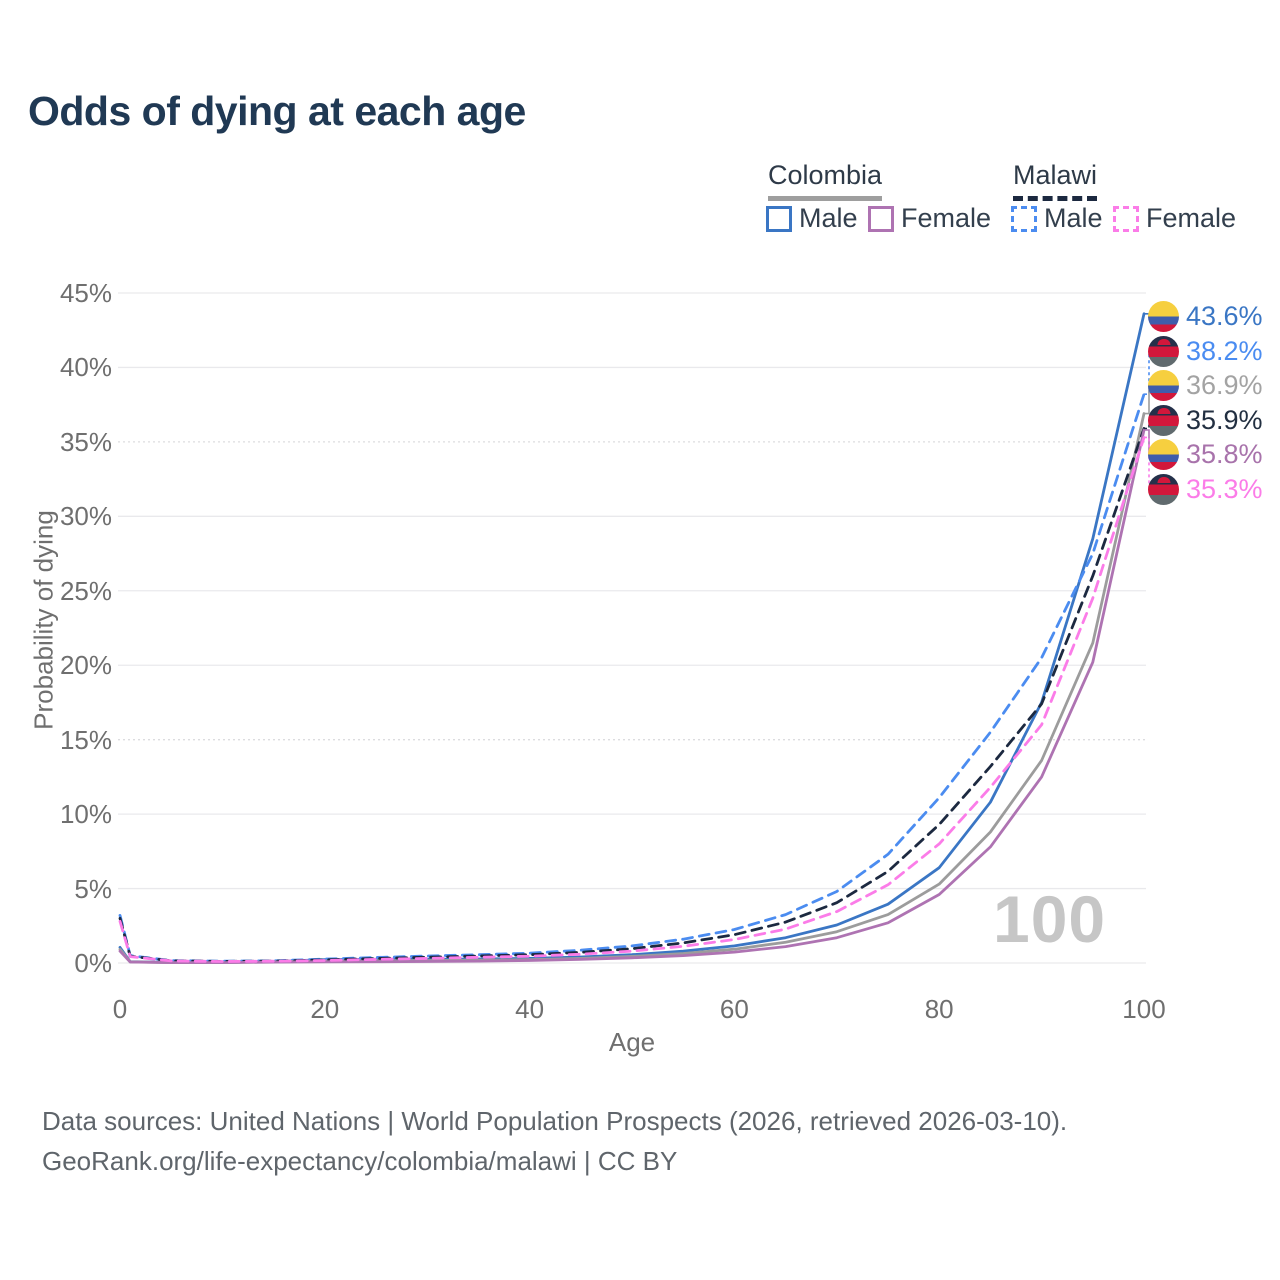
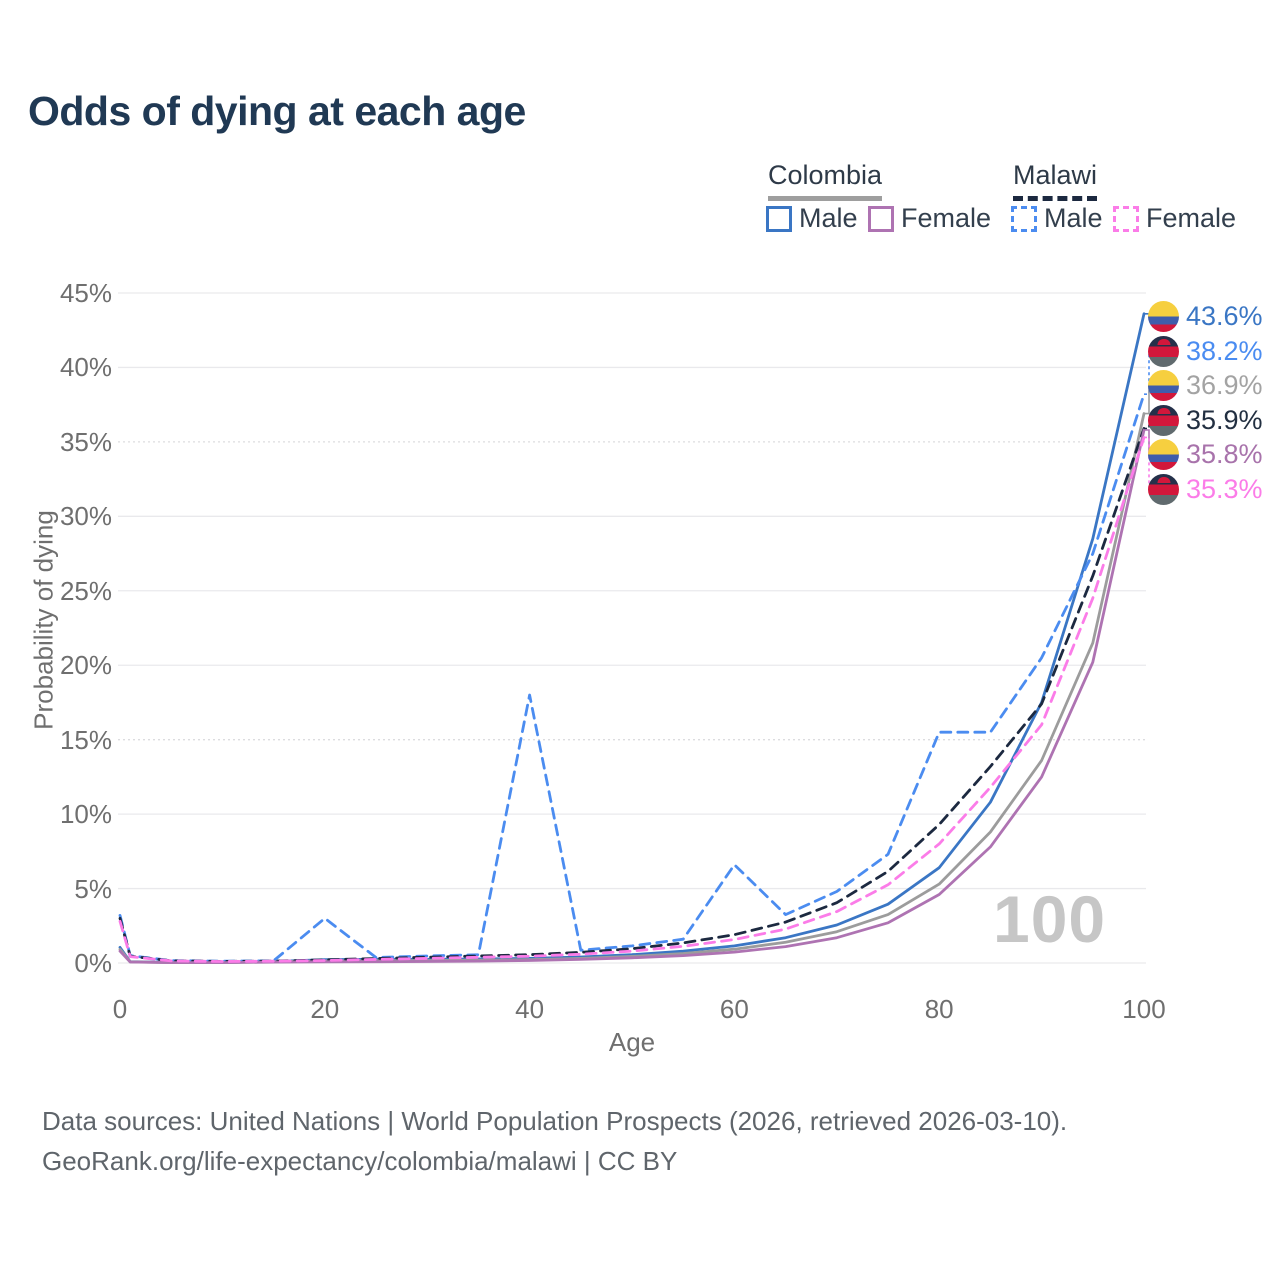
Malawi Male/20: 0.3% -> 3.0%
Malawi Male/40: 0.7% -> 18.0%
Malawi Male/60: 2.2% -> 6.6%
Malawi Male/80: 11.1% -> 15.5%
